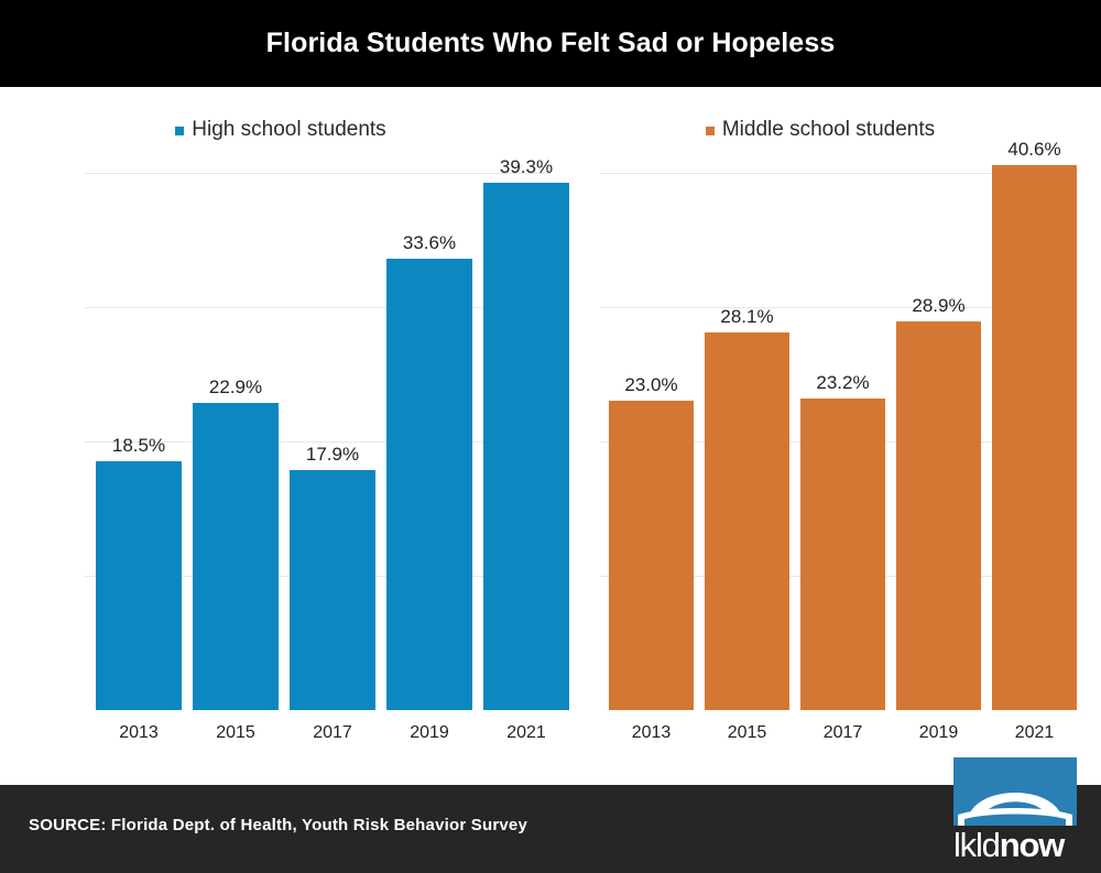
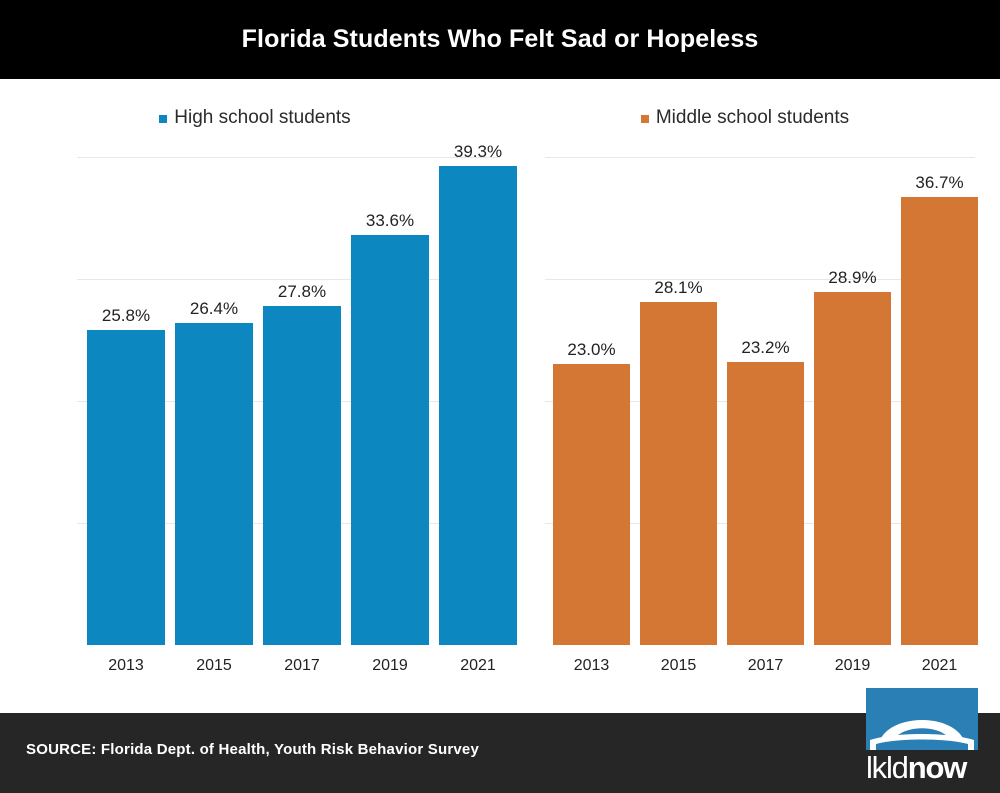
High school students/2013: 18.5% -> 25.8%
High school students/2015: 22.9% -> 26.4%
High school students/2017: 17.9% -> 27.8%
Middle school students/2021: 40.6% -> 36.7%
